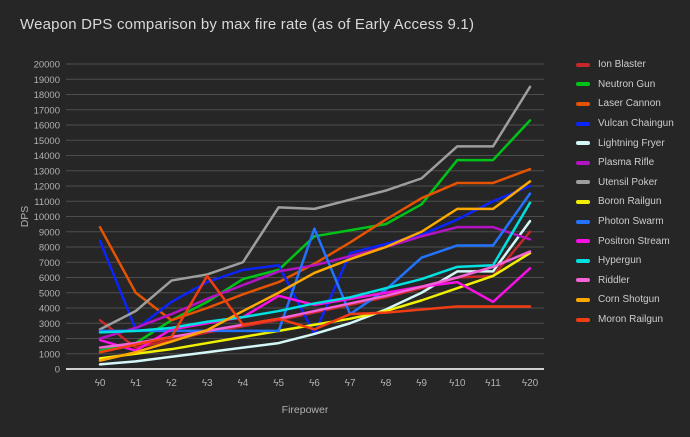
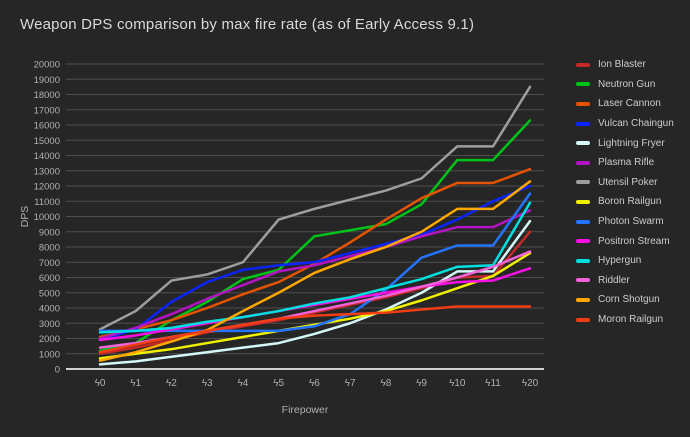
Ion Blaster/ϟ0: 3200 -> 1000
Laser Cannon/ϟ0: 9300 -> 2100
Vulcan Chaingun/ϟ0: 8400 -> 1900
Laser Cannon/ϟ1: 5000 -> 2600
Positron Stream/ϟ1: 1200 -> 2200
Moron Railgun/ϟ3: 6100 -> 2500
Utensil Poker/ϟ5: 10600 -> 9800
Positron Stream/ϟ5: 4800 -> 3800
Vulcan Chaingun/ϟ6: 2300 -> 7000
Photon Swarm/ϟ6: 9200 -> 2800
Moron Railgun/ϟ6: 2600 -> 3500
Positron Stream/ϟ11: 4400 -> 5800
Plasma Rifle/ϟ20: 8500 -> 10400
